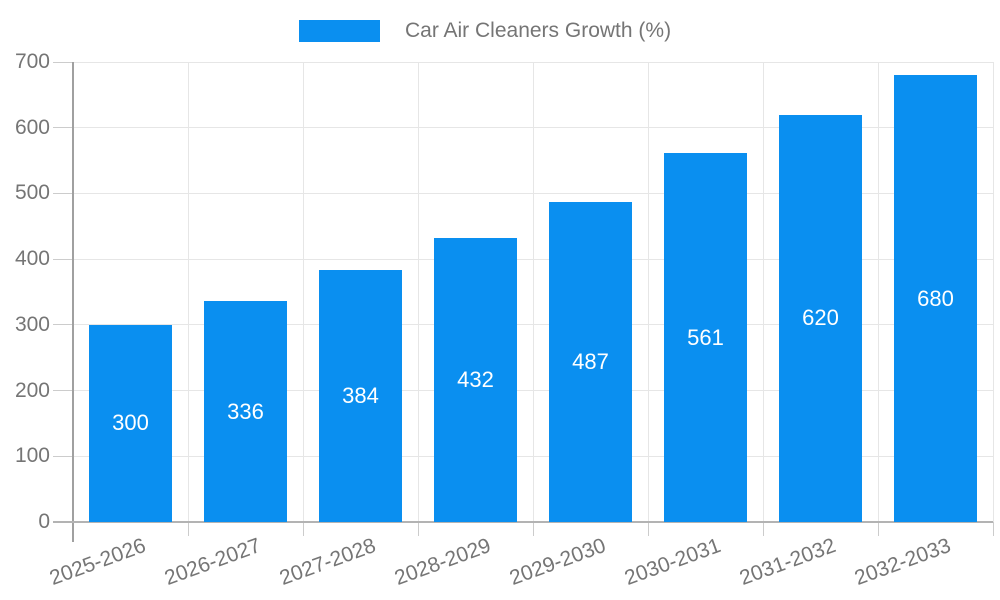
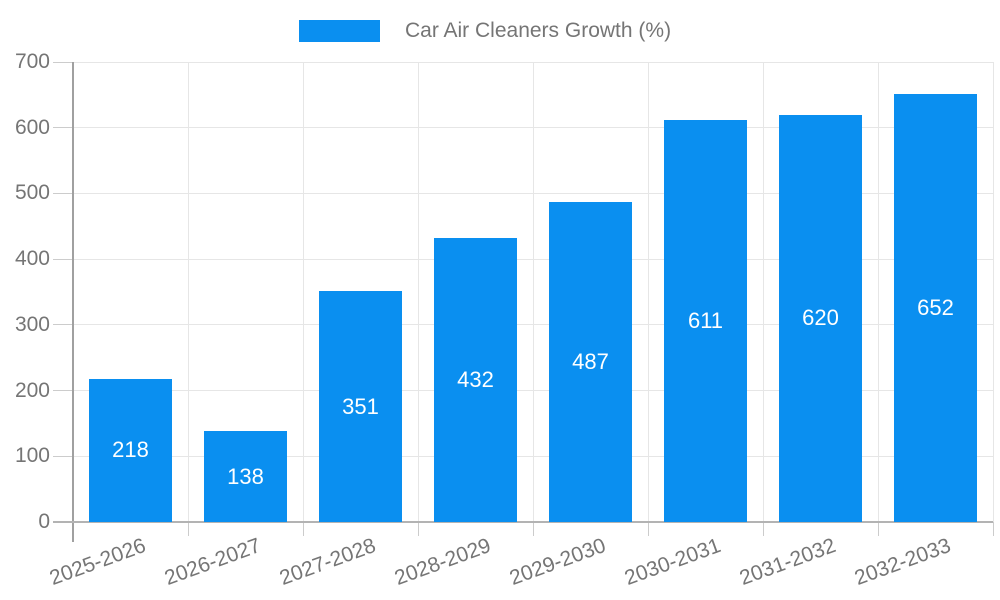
2025-2026: 300 -> 218
2026-2027: 336 -> 138
2027-2028: 384 -> 351
2030-2031: 561 -> 611
2032-2033: 680 -> 652
